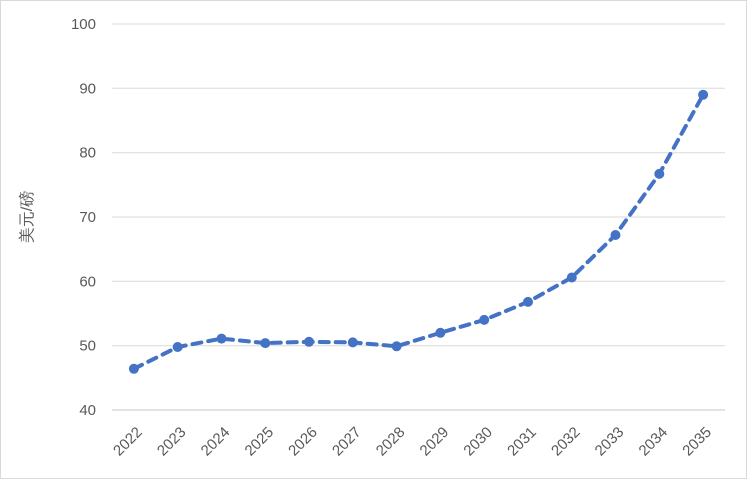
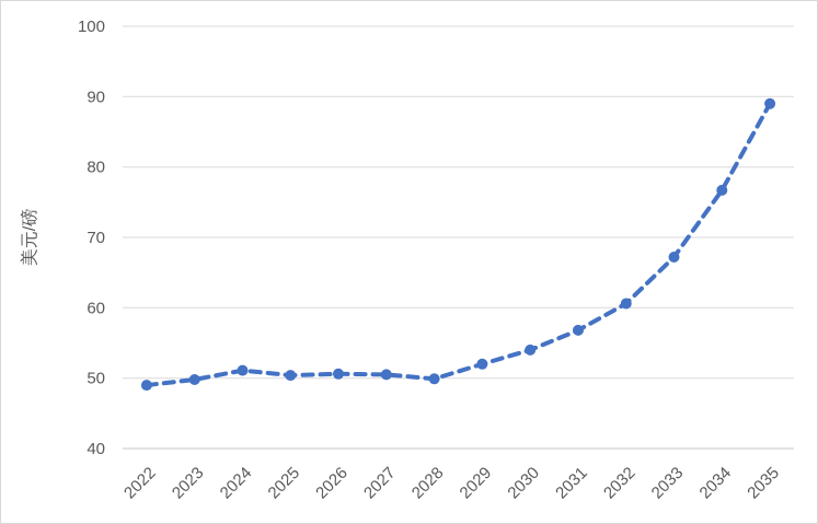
2022: 46 -> 49
